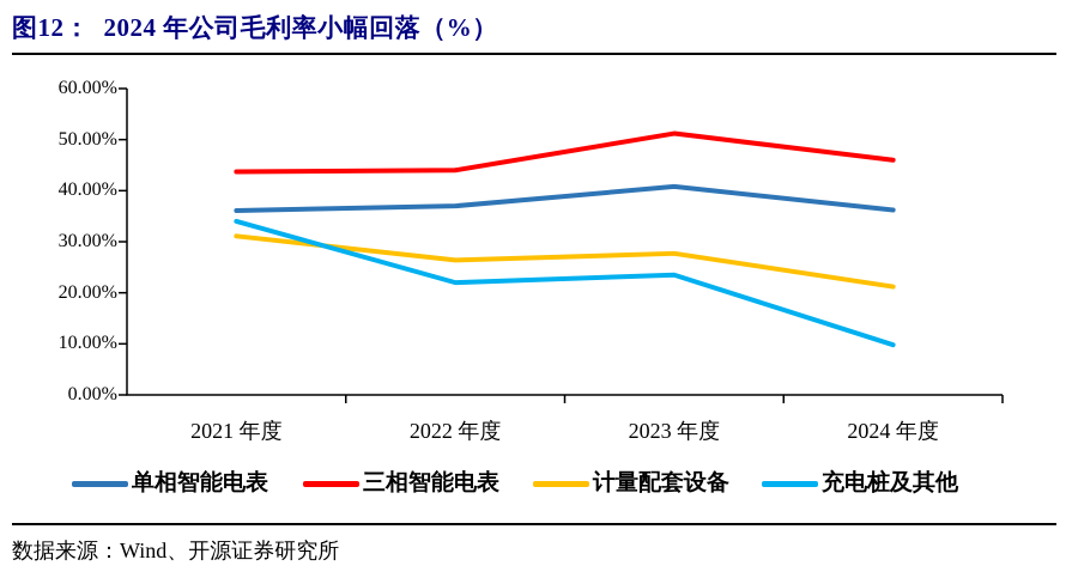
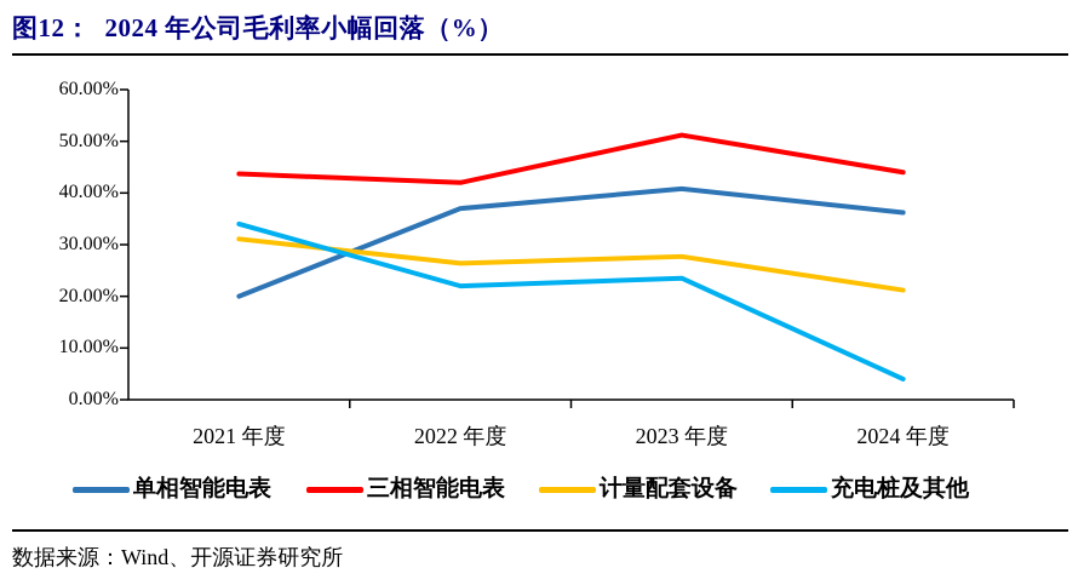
单相智能电表/2021 年度: 36% -> 20%
三相智能电表/2022 年度: 44% -> 42%
三相智能电表/2024 年度: 46% -> 44%
充电桩及其他/2024 年度: 10% -> 4%
